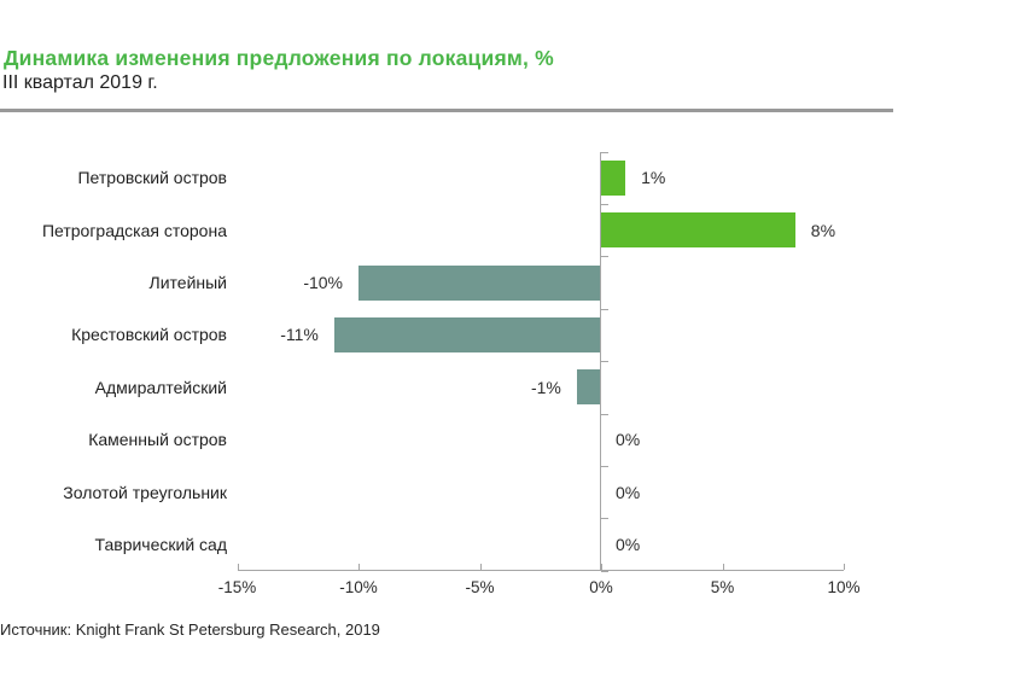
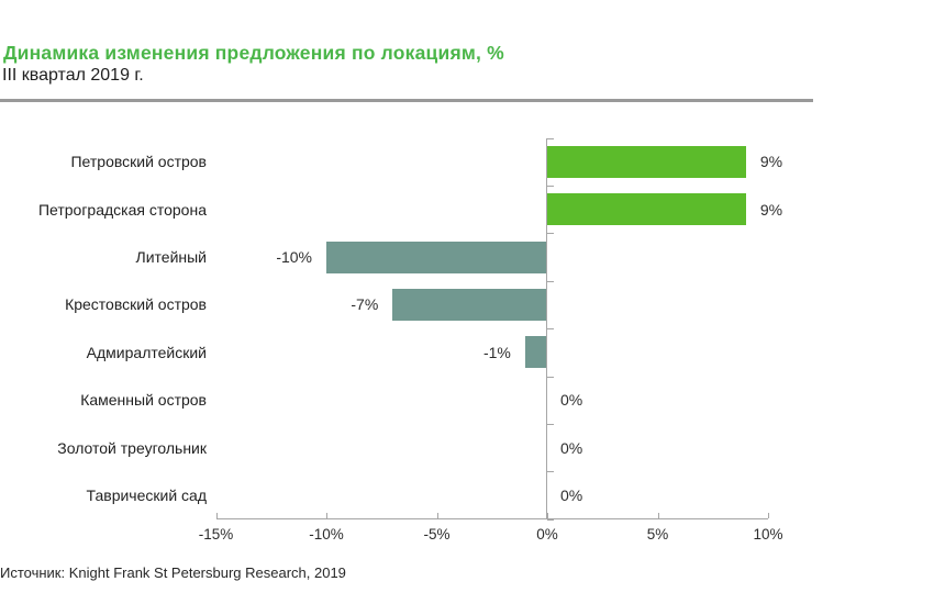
Петровский остров: 1% -> 9%
Петроградская сторона: 8% -> 9%
Крестовский остров: -11% -> -7%
